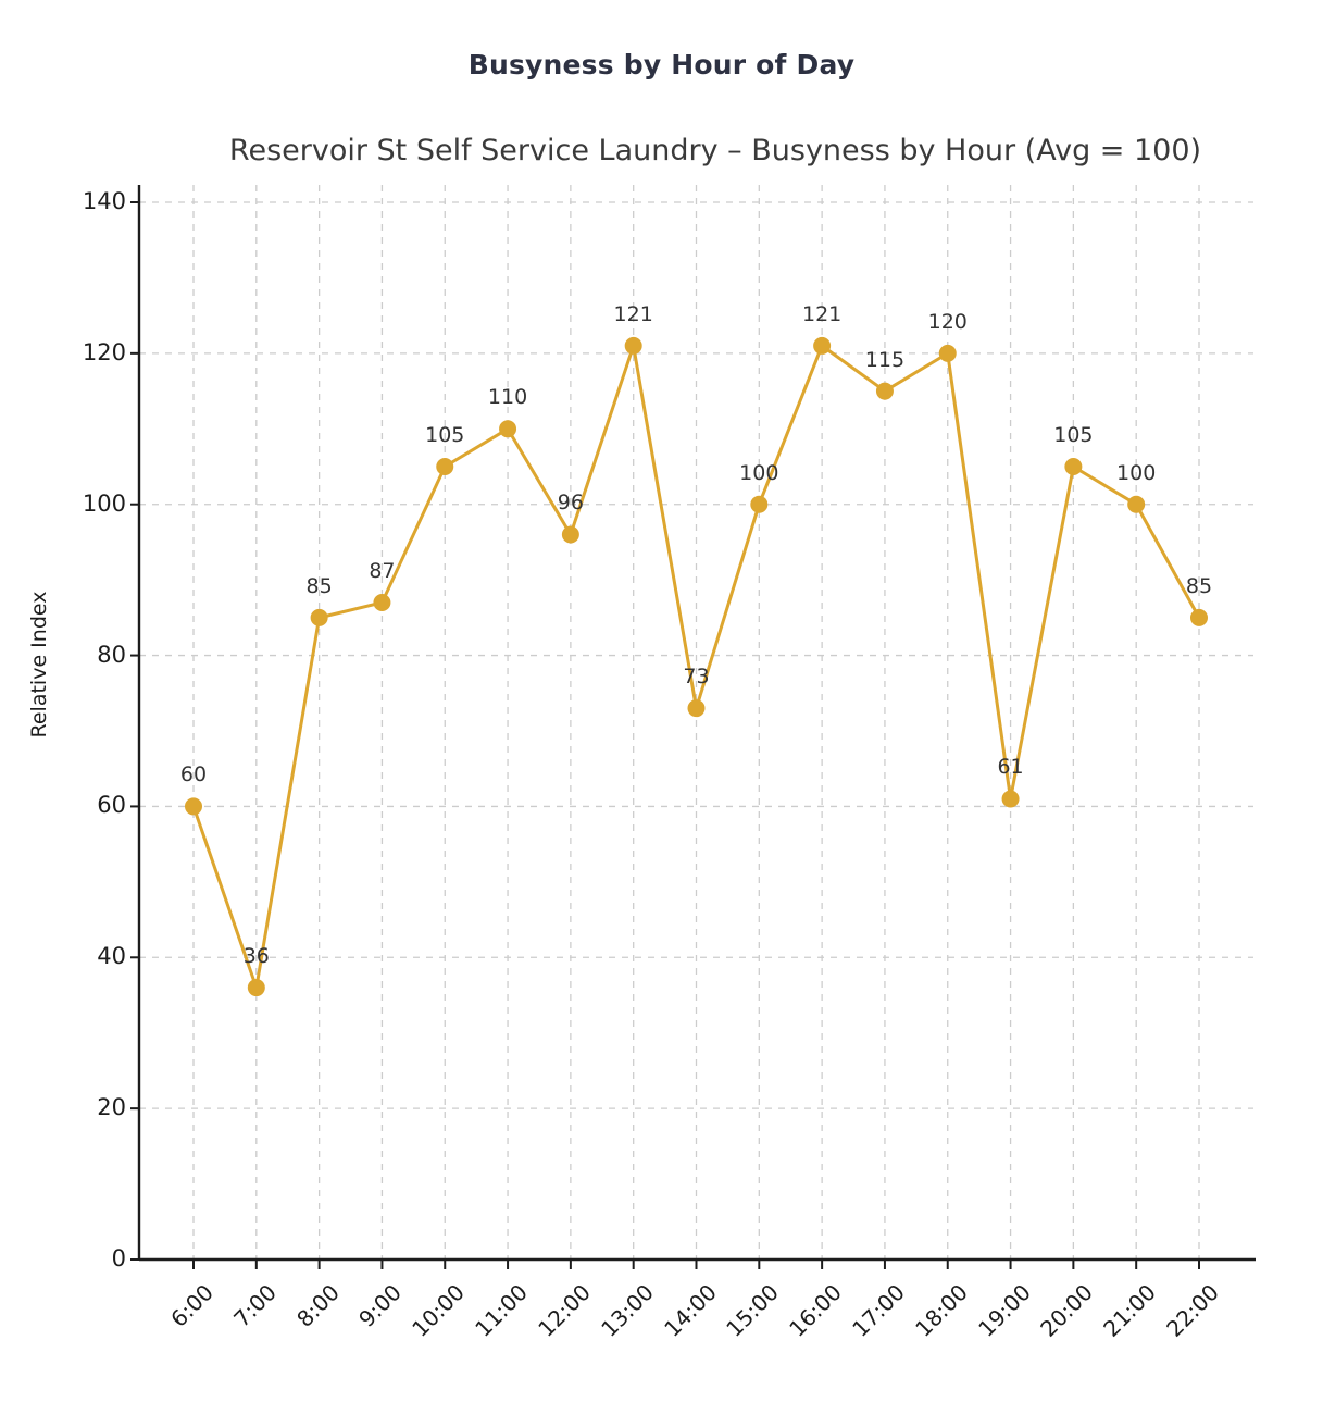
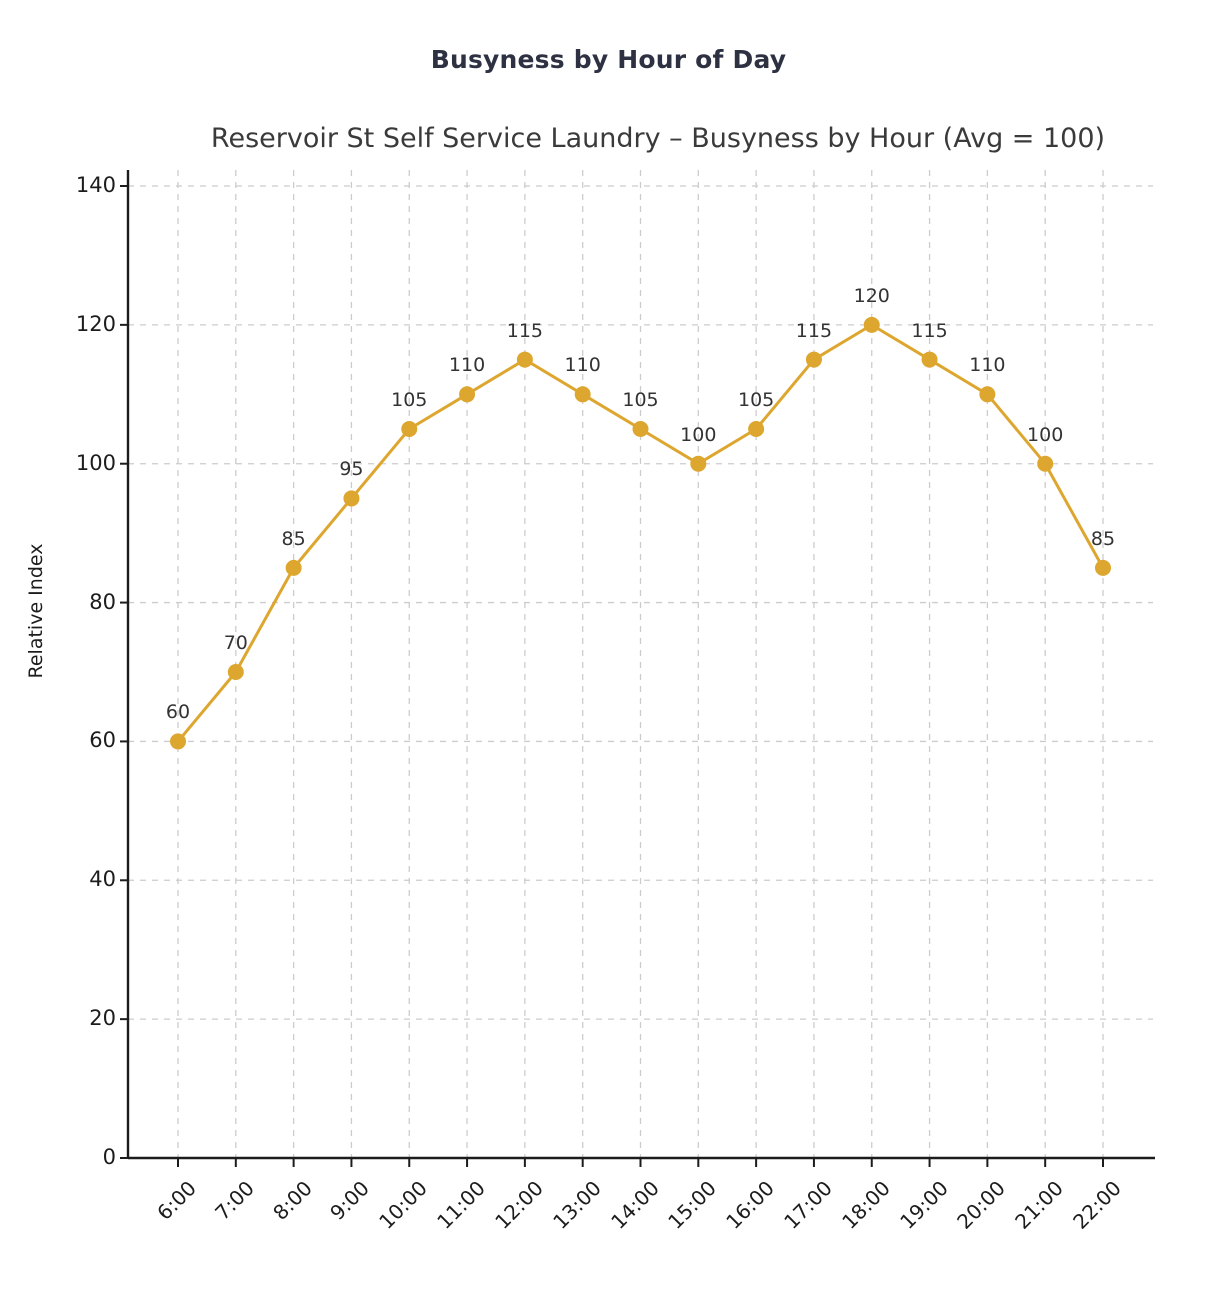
7:00: 36 -> 70
9:00: 87 -> 95
12:00: 96 -> 115
13:00: 121 -> 110
14:00: 73 -> 105
16:00: 121 -> 105
19:00: 61 -> 115
20:00: 105 -> 110
